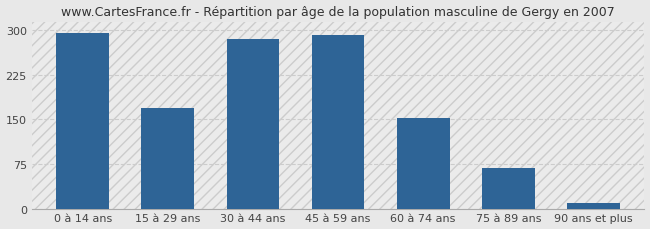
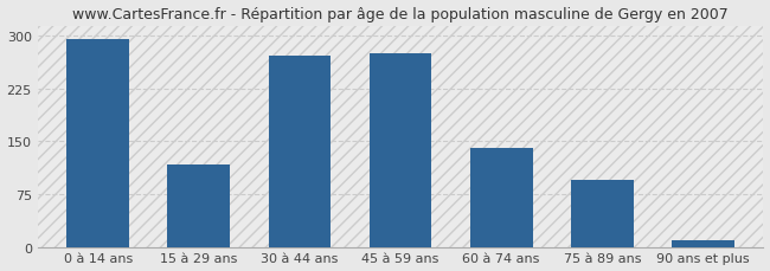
15 à 29 ans: 170 -> 118
30 à 44 ans: 285 -> 272
45 à 59 ans: 293 -> 276
60 à 74 ans: 153 -> 140
75 à 89 ans: 68 -> 96
